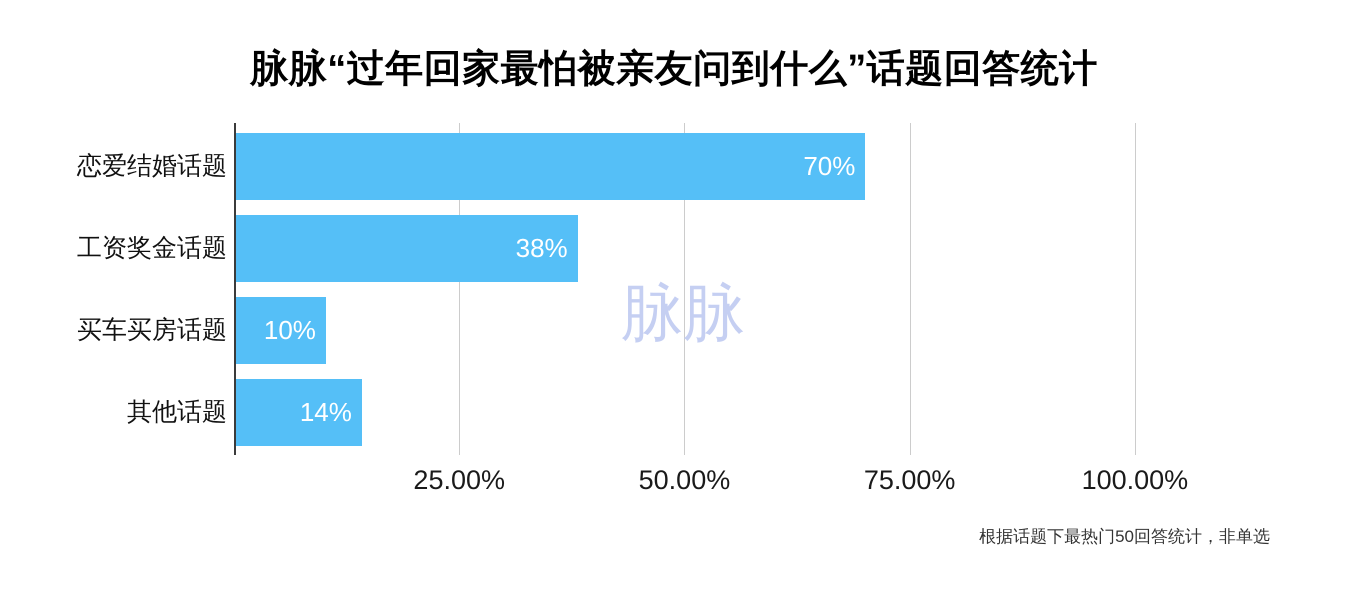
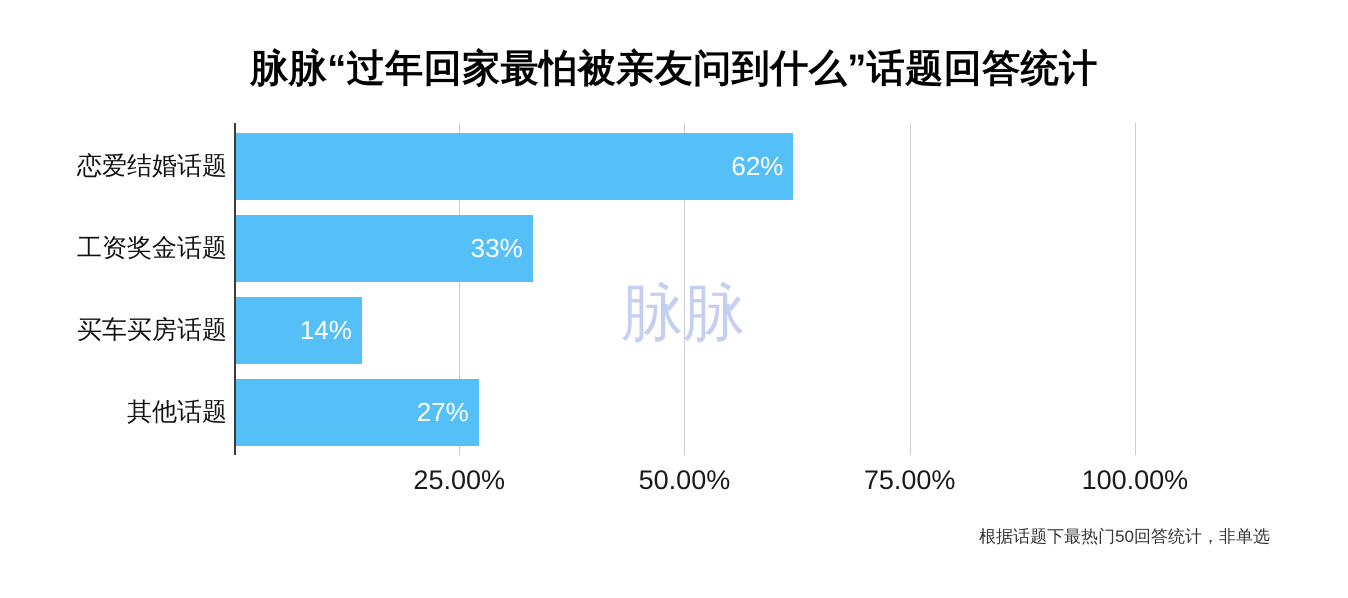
恋爱结婚话题: 70% -> 62%
工资奖金话题: 38% -> 33%
买车买房话题: 10% -> 14%
其他话题: 14% -> 27%
